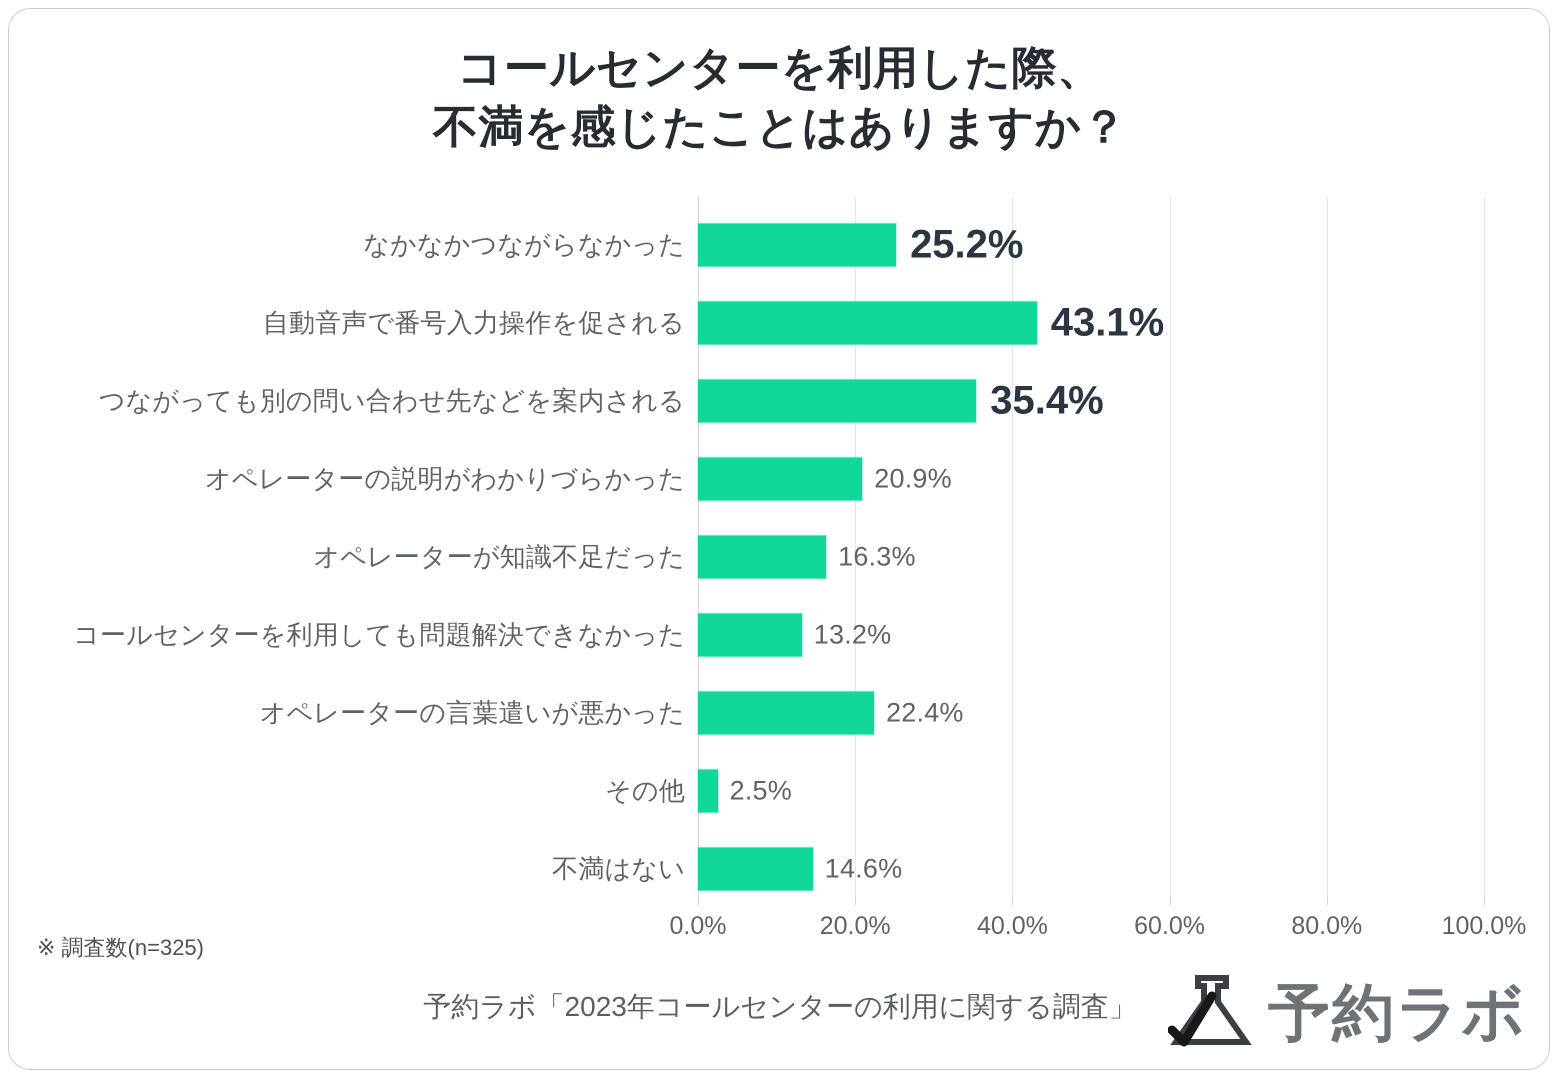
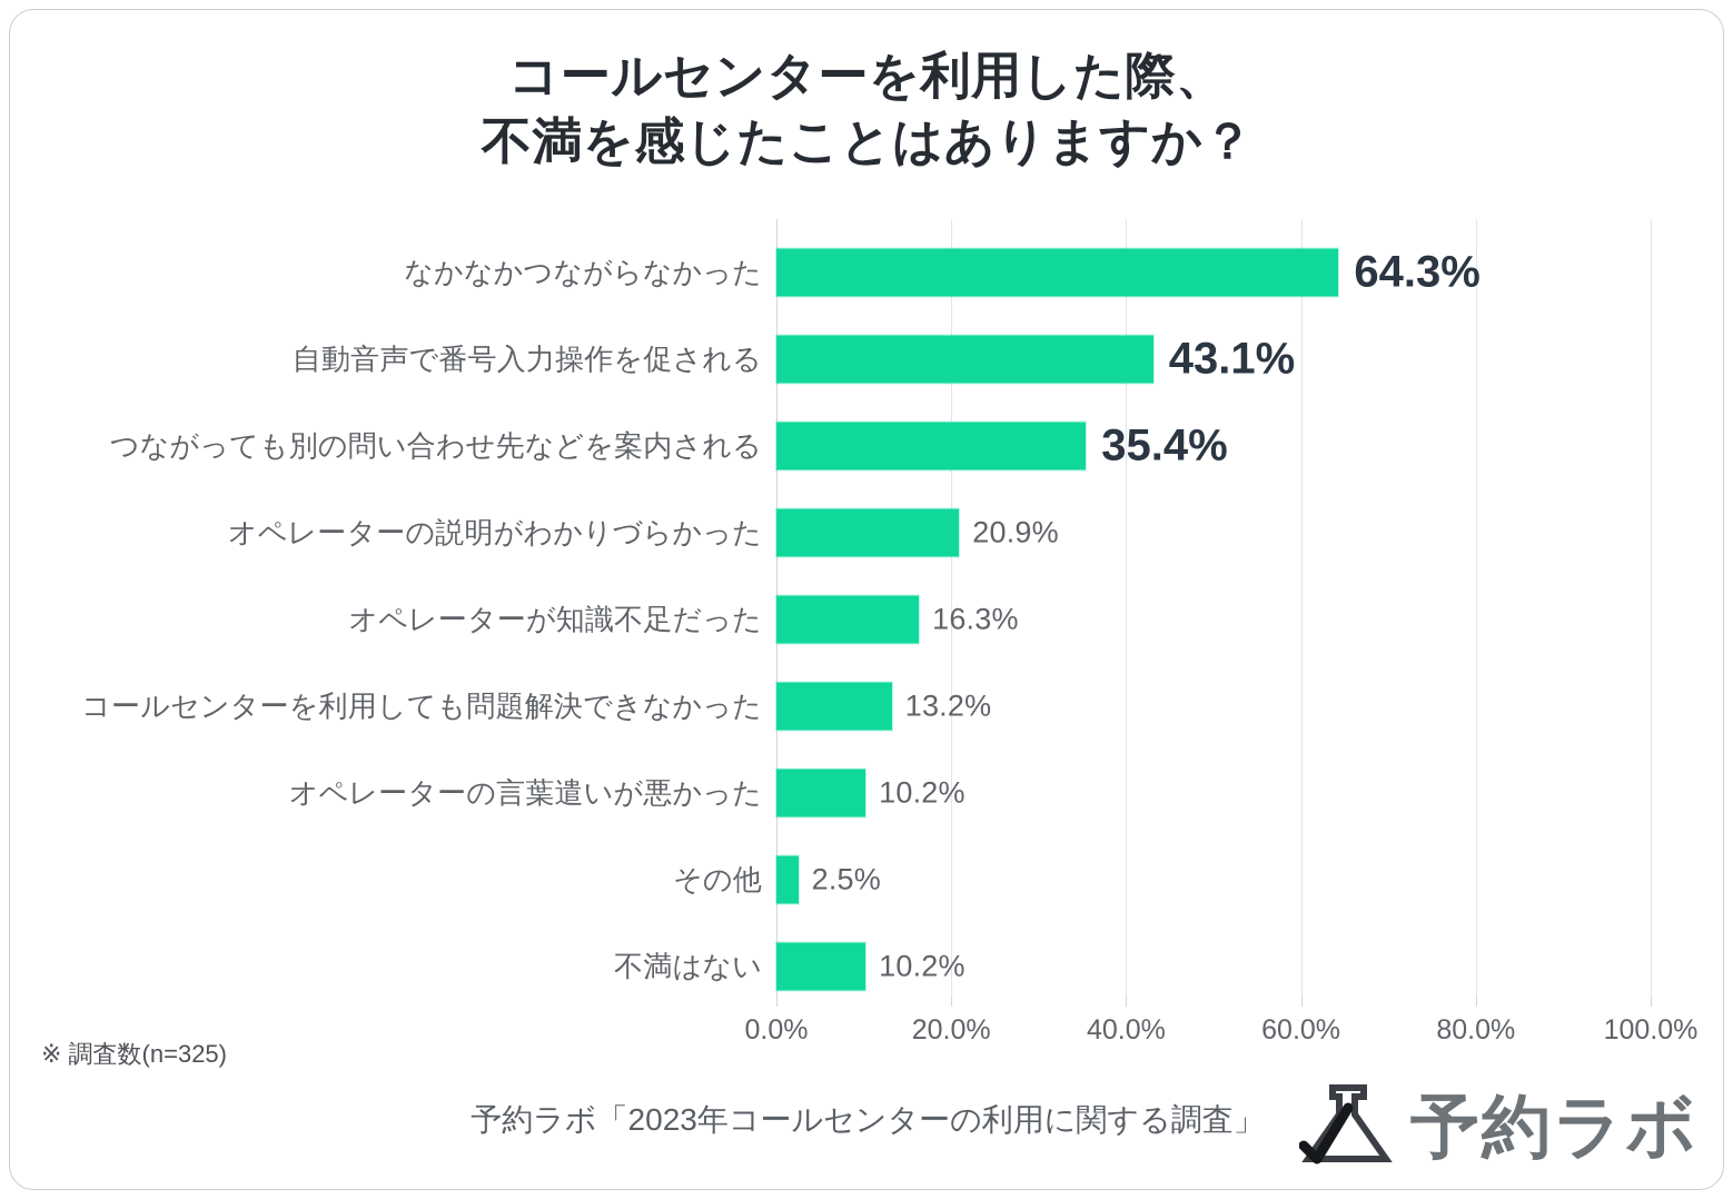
なかなかつながらなかった: 25.2% -> 64.3%
オペレーターの言葉遣いが悪かった: 22.4% -> 10.2%
不満はない: 14.6% -> 10.2%
